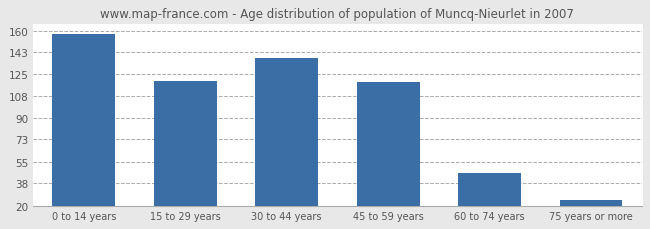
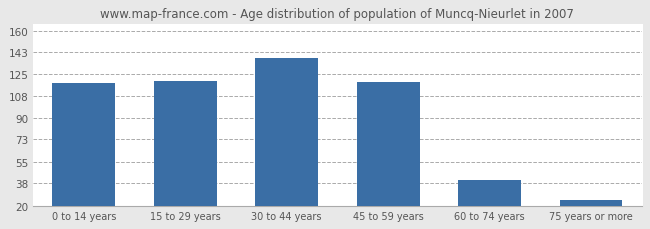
0 to 14 years: 157 -> 118
60 to 74 years: 46 -> 41
